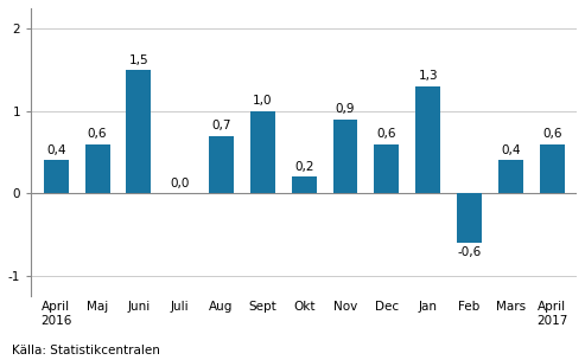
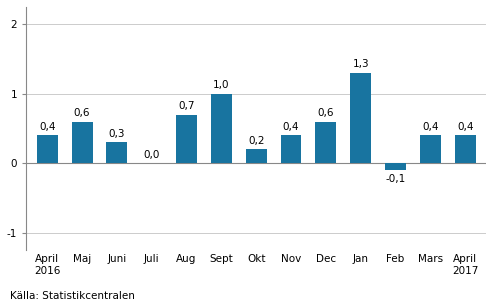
Juni: 1,5 -> 0,3
Nov: 0,9 -> 0,4
Feb: -0,6 -> -0,1
April 2017: 0,6 -> 0,4
